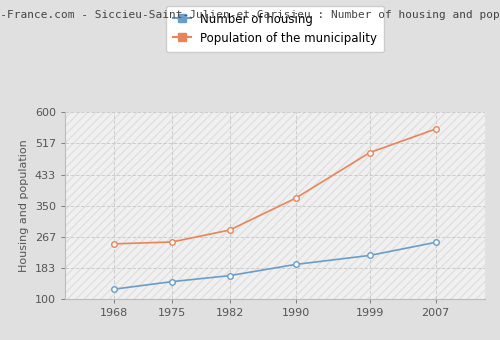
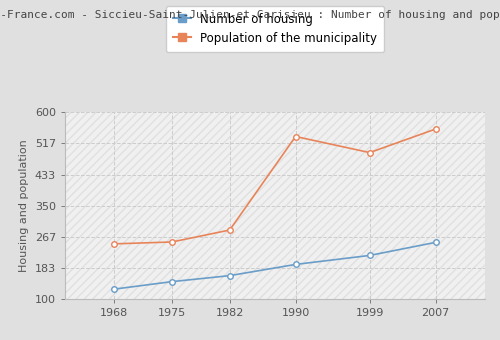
Population of the municipality/1990: 370 -> 535
